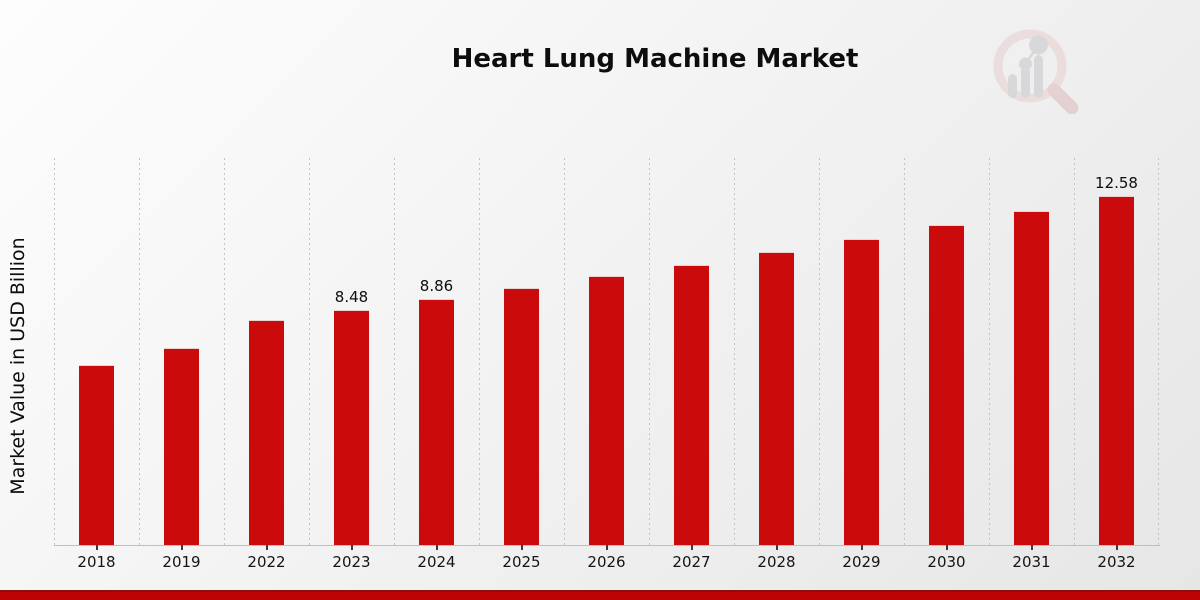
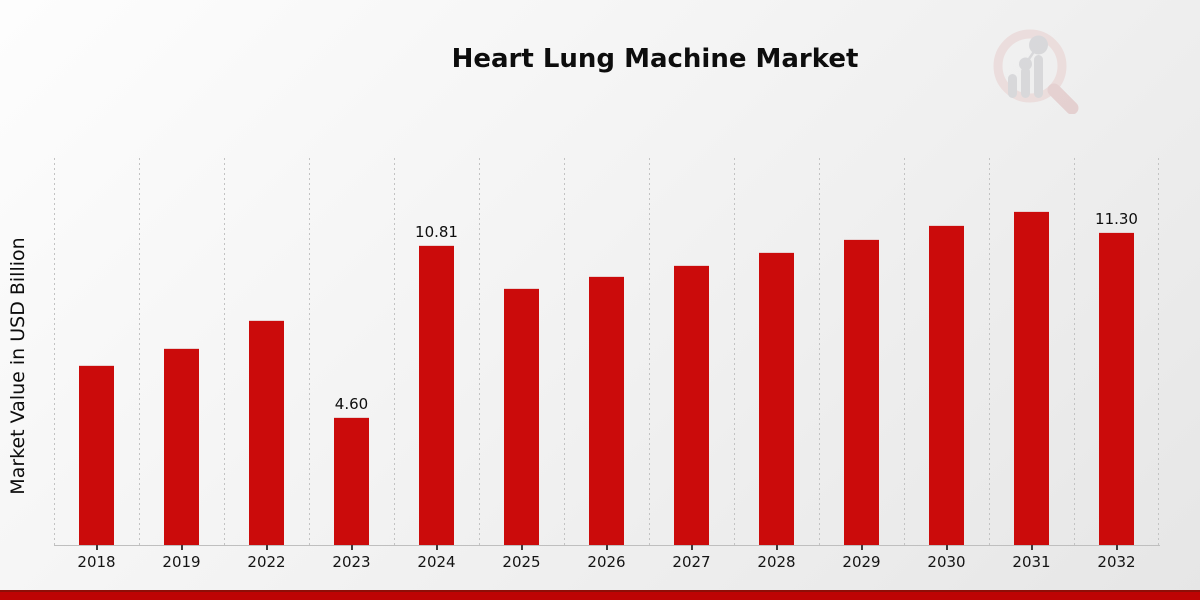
2023: 8.48 -> 4.60
2024: 8.86 -> 10.81
2032: 12.58 -> 11.30
